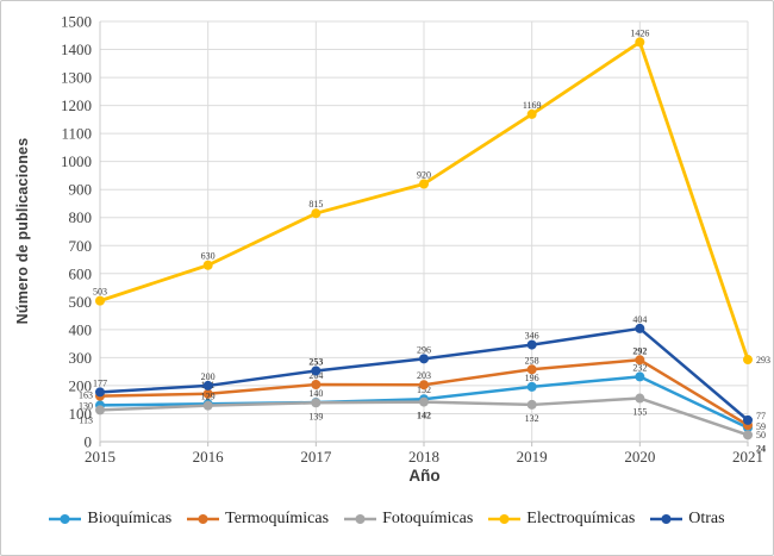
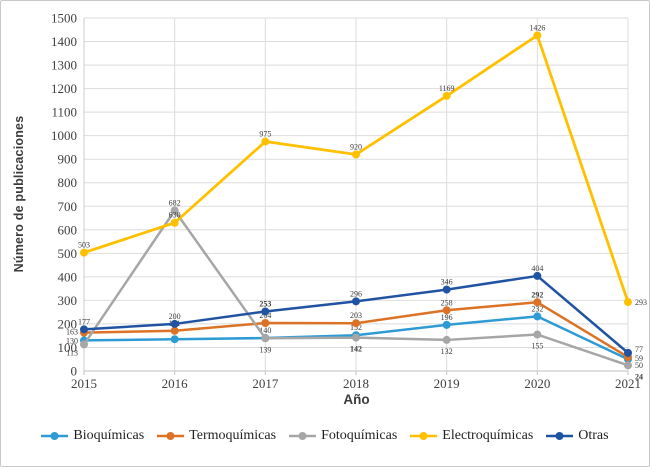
Fotoquímicas/2016: 129 -> 682
Electroquímicas/2017: 815 -> 975
